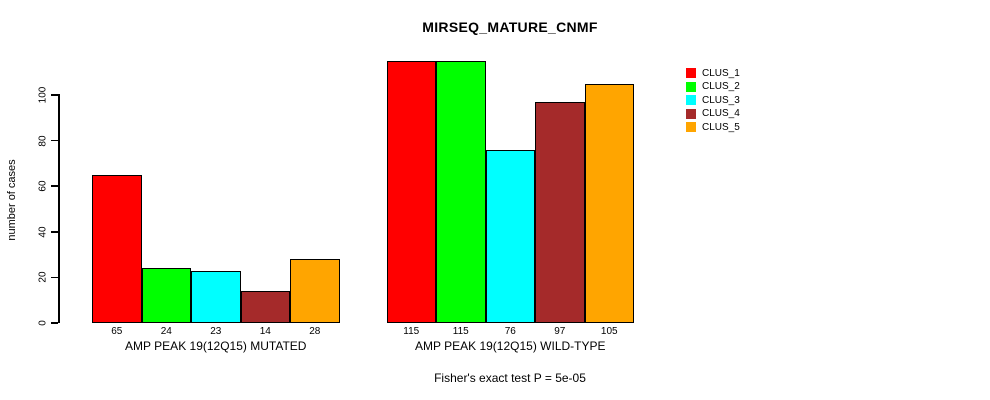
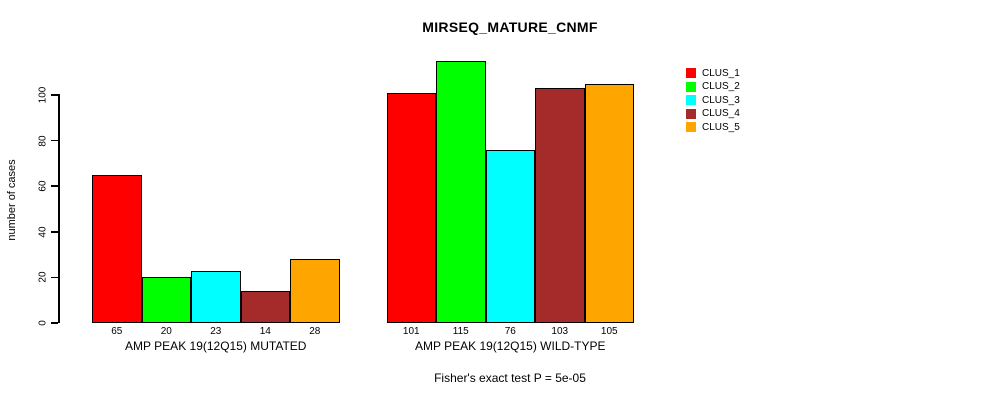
CLUS_2/AMP PEAK 19(12Q15) MUTATED: 24 -> 20
CLUS_1/AMP PEAK 19(12Q15) WILD-TYPE: 115 -> 101
CLUS_4/AMP PEAK 19(12Q15) WILD-TYPE: 97 -> 103
